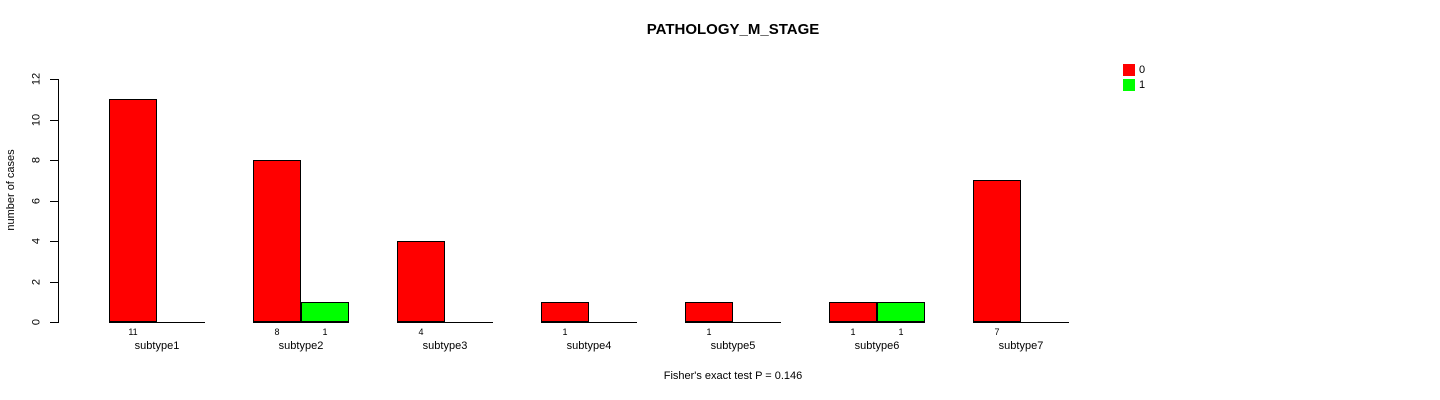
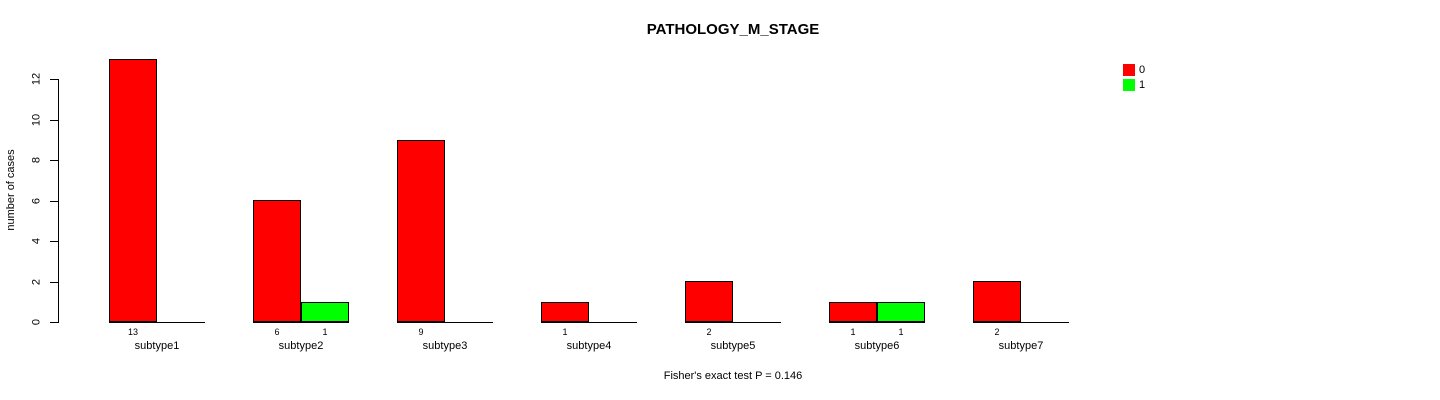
0/subtype1: 11 -> 13
0/subtype2: 8 -> 6
0/subtype3: 4 -> 9
0/subtype5: 1 -> 2
0/subtype7: 7 -> 2
